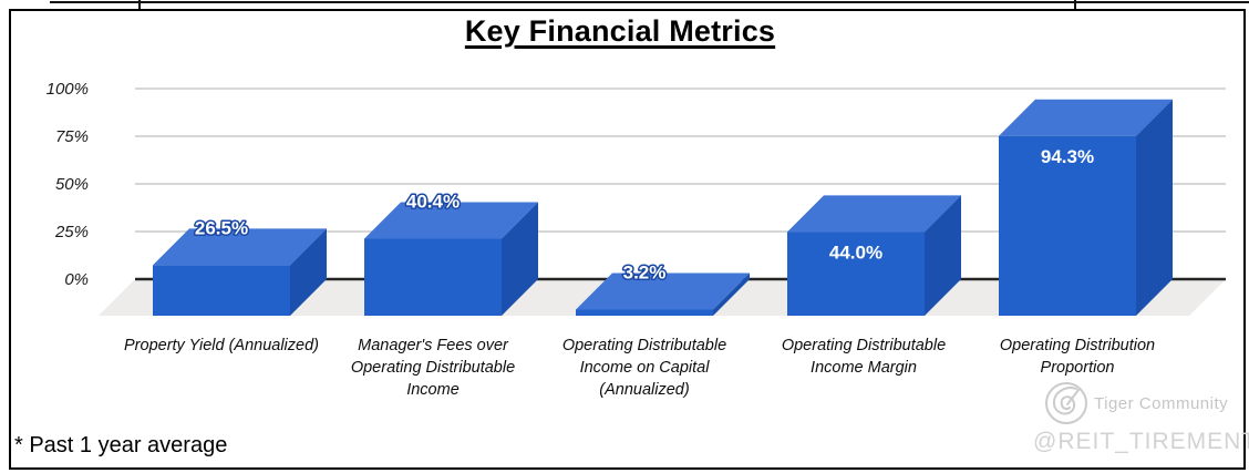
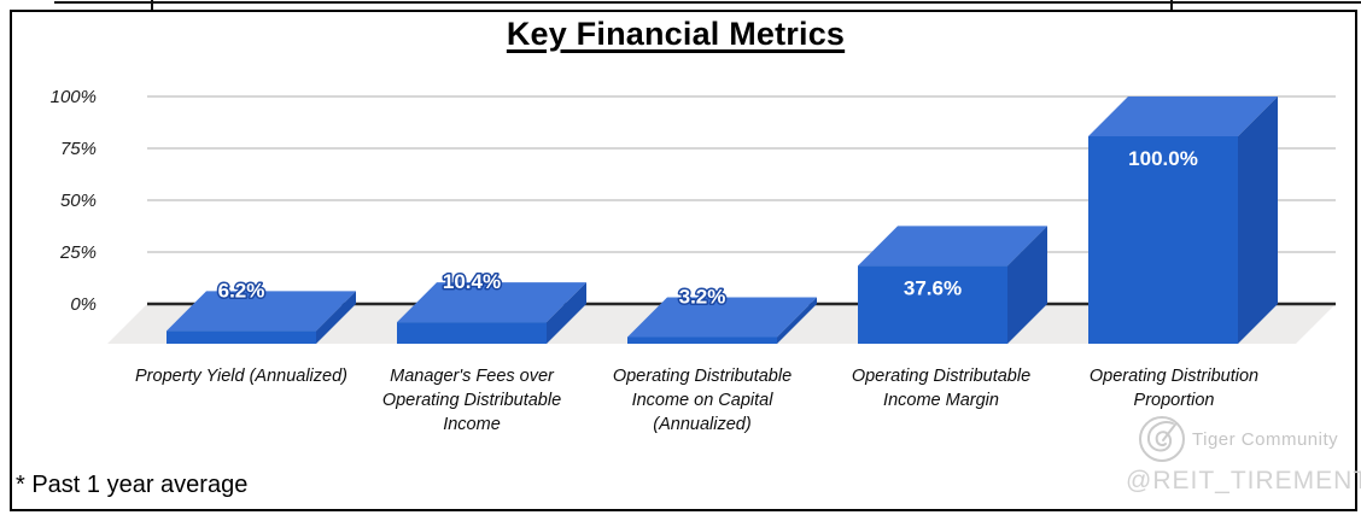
Property Yield (Annualized): 26.5% -> 6.2%
Manager's Fees over Operating Distributable Income: 40.4% -> 10.4%
Operating Distributable Income Margin: 44.0% -> 37.6%
Operating Distribution Proportion: 94.3% -> 100.0%
